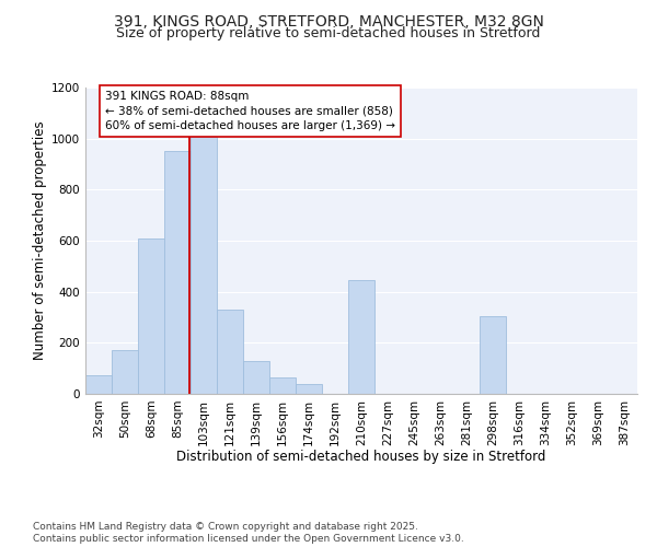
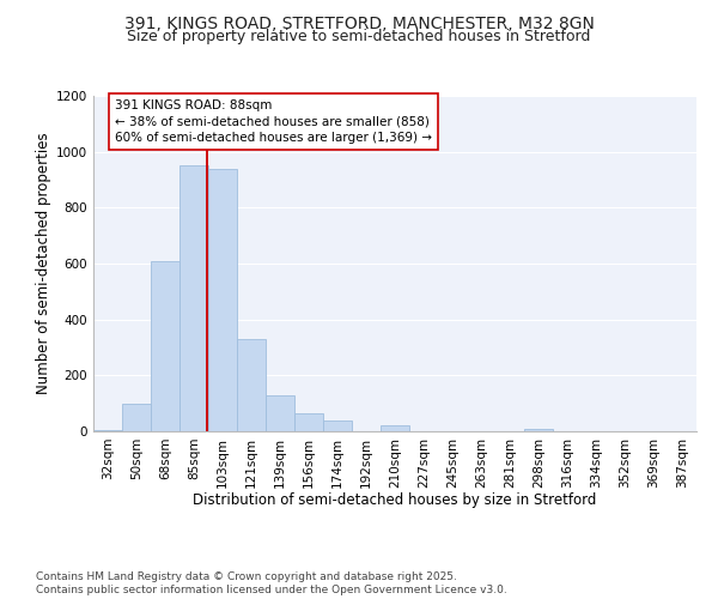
32sqm: 75 -> 5
50sqm: 170 -> 100
103sqm: 1005 -> 940
210sqm: 445 -> 20
298sqm: 305 -> 10
